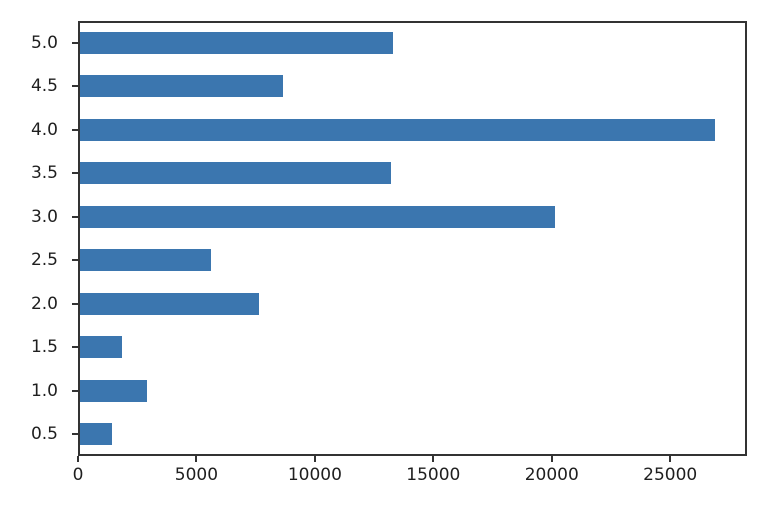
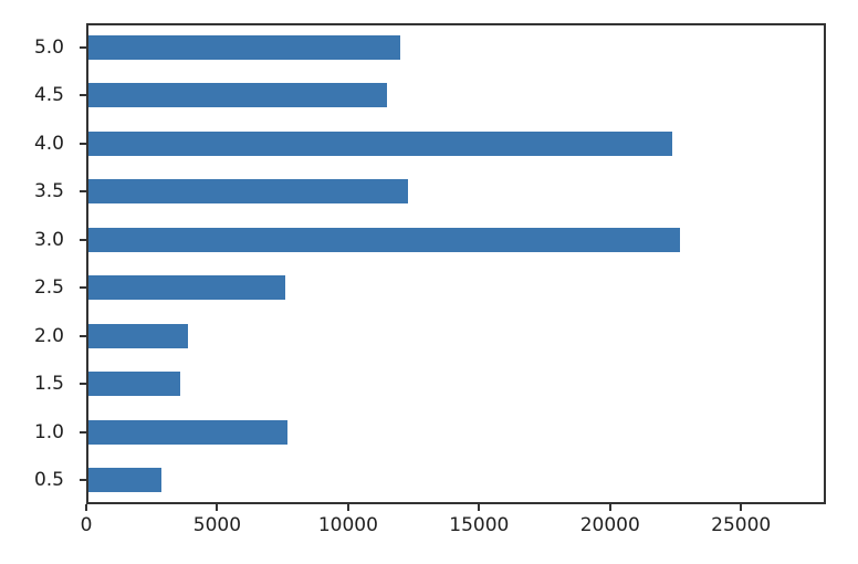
0.5: 1400 -> 2800
1.0: 2800 -> 7600
1.5: 1800 -> 3500
2.0: 7600 -> 3800
2.5: 5600 -> 7500
3.0: 20000 -> 22600
3.5: 13100 -> 12200
4.0: 26800 -> 22300
4.5: 8600 -> 11400
5.0: 13200 -> 11900
